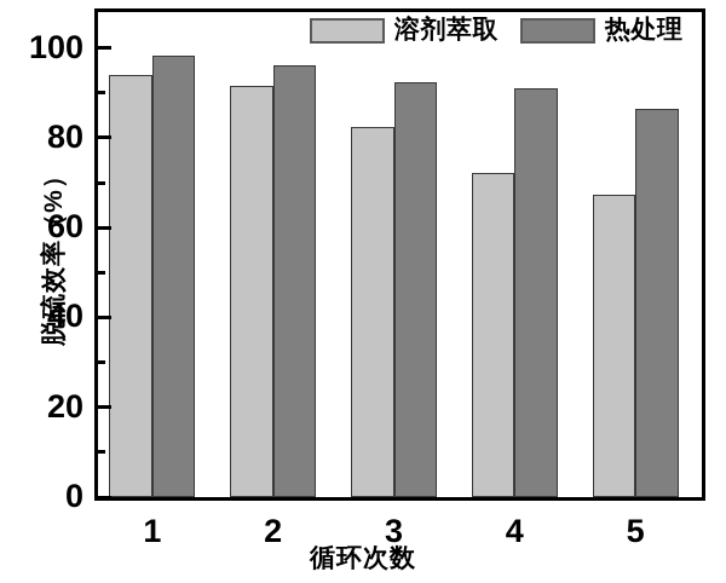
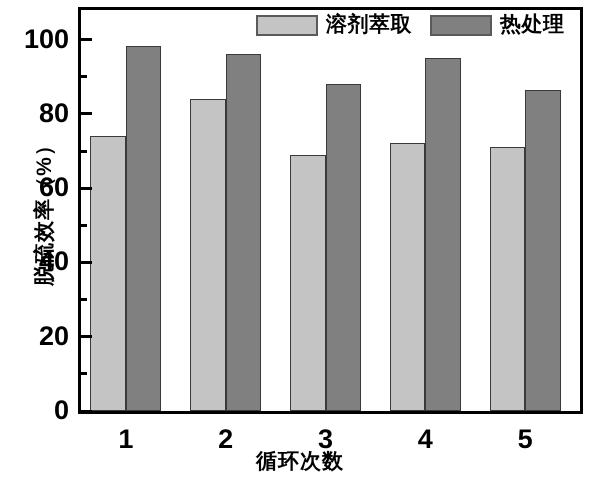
溶剂萃取/1: 94 -> 74
溶剂萃取/2: 92 -> 84
溶剂萃取/3: 82 -> 69
热处理/3: 92 -> 88
热处理/4: 91 -> 95
溶剂萃取/5: 67 -> 71
